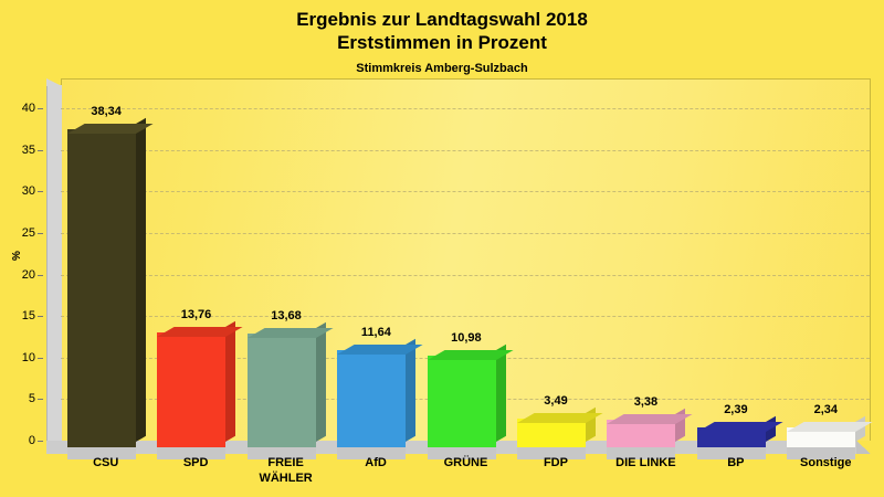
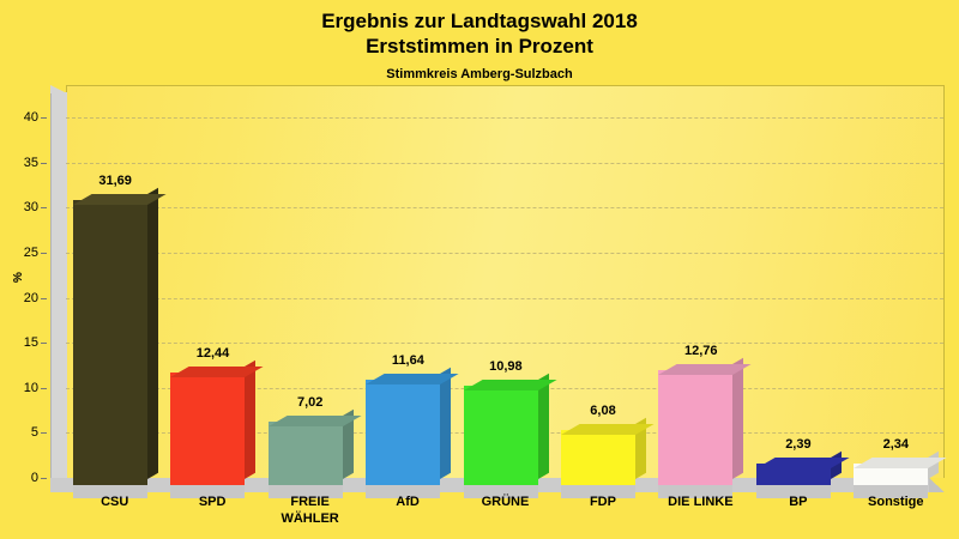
CSU: 38,34 -> 31,69
SPD: 13,76 -> 12,44
FREIE WÄHLER: 13,68 -> 7,02
FDP: 3,49 -> 6,08
DIE LINKE: 3,38 -> 12,76
